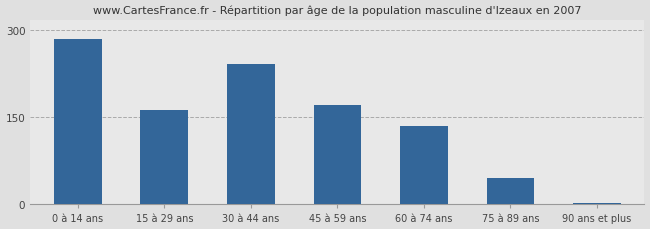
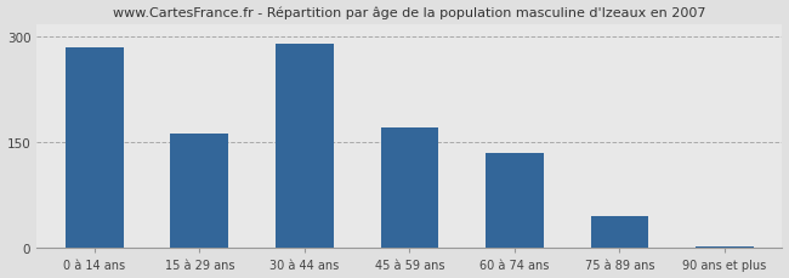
30 à 44 ans: 242 -> 290
